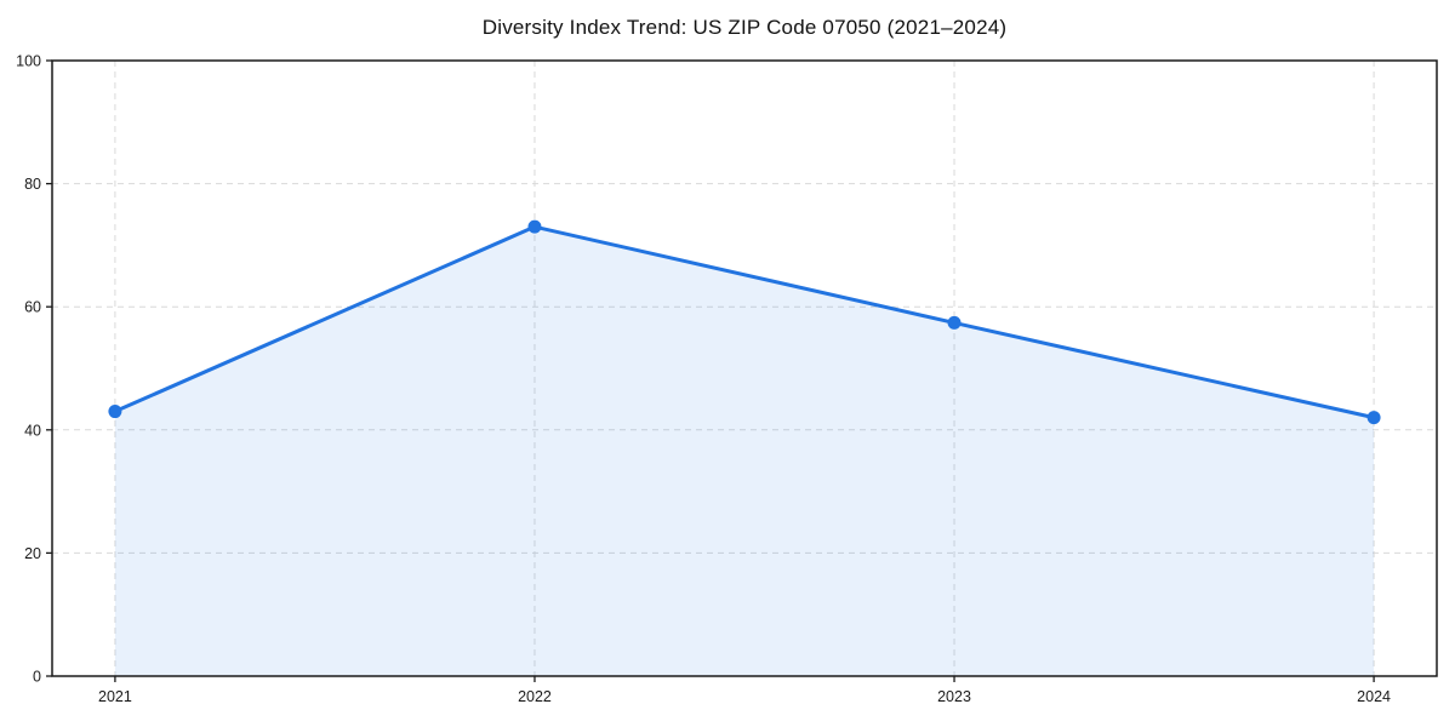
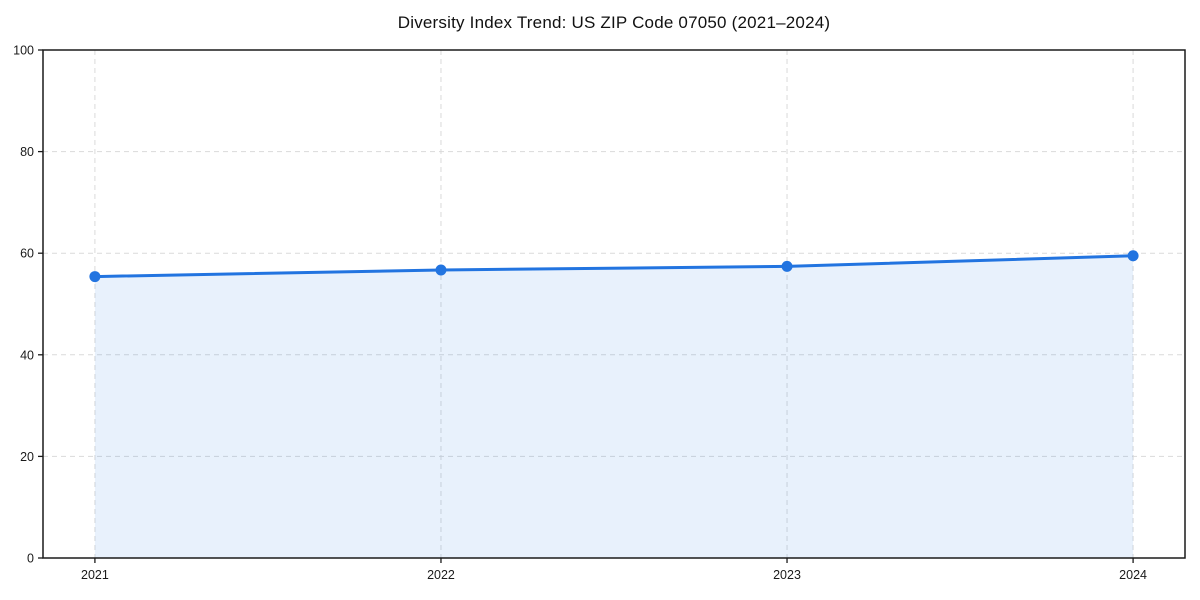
2021: 43 -> 55
2022: 73 -> 57
2024: 42 -> 60
